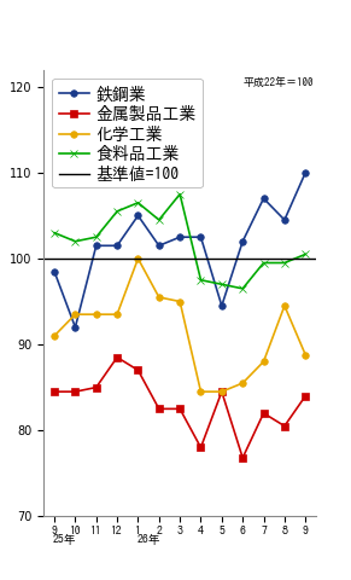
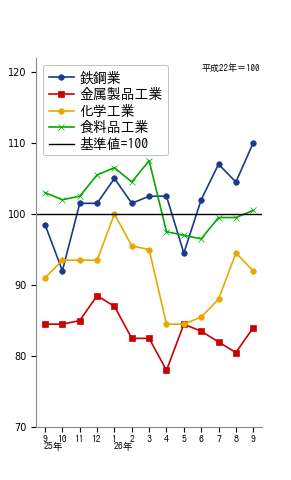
金属製品工業/6: 76.8 -> 83.5
化学工業/9: 88.8 -> 92.0
